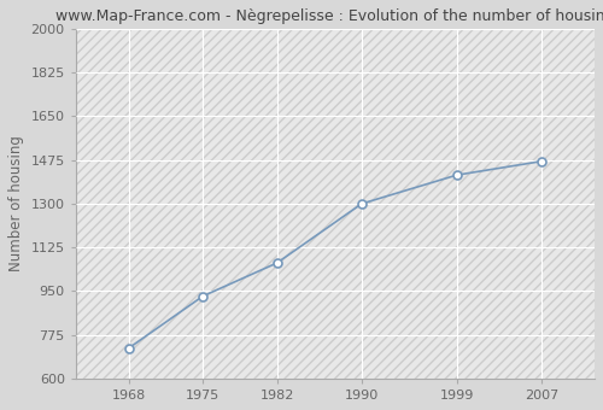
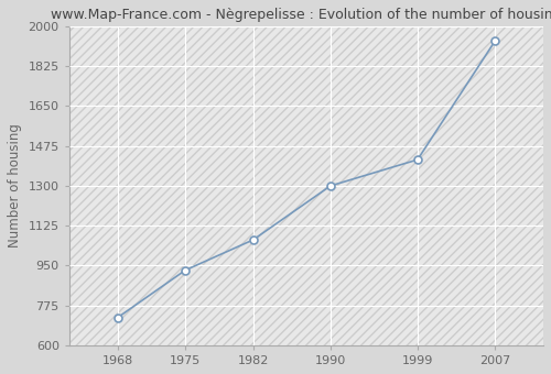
2007: 1470 -> 1935
